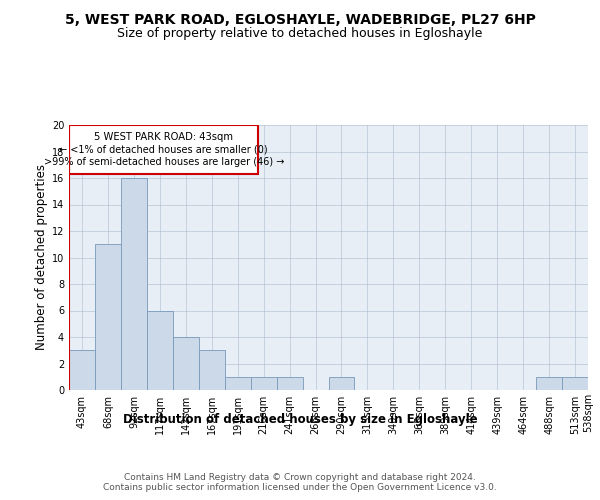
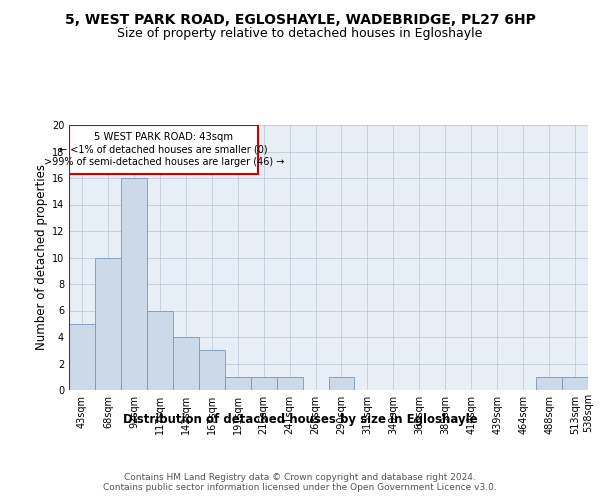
43sqm: 3 -> 5
68sqm: 11 -> 10
